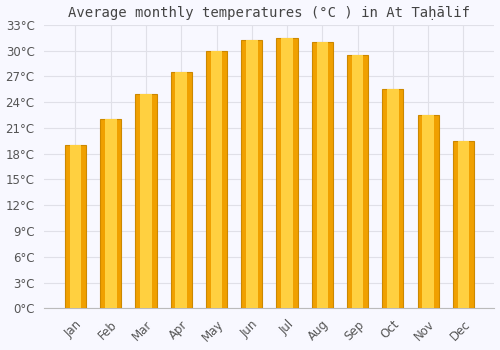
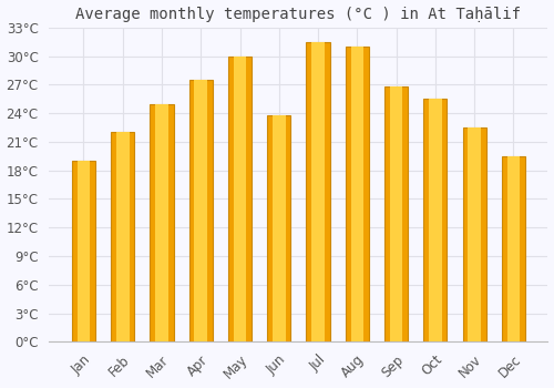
Jun: 31.2°C -> 23.8°C
Sep: 29.5°C -> 26.8°C
